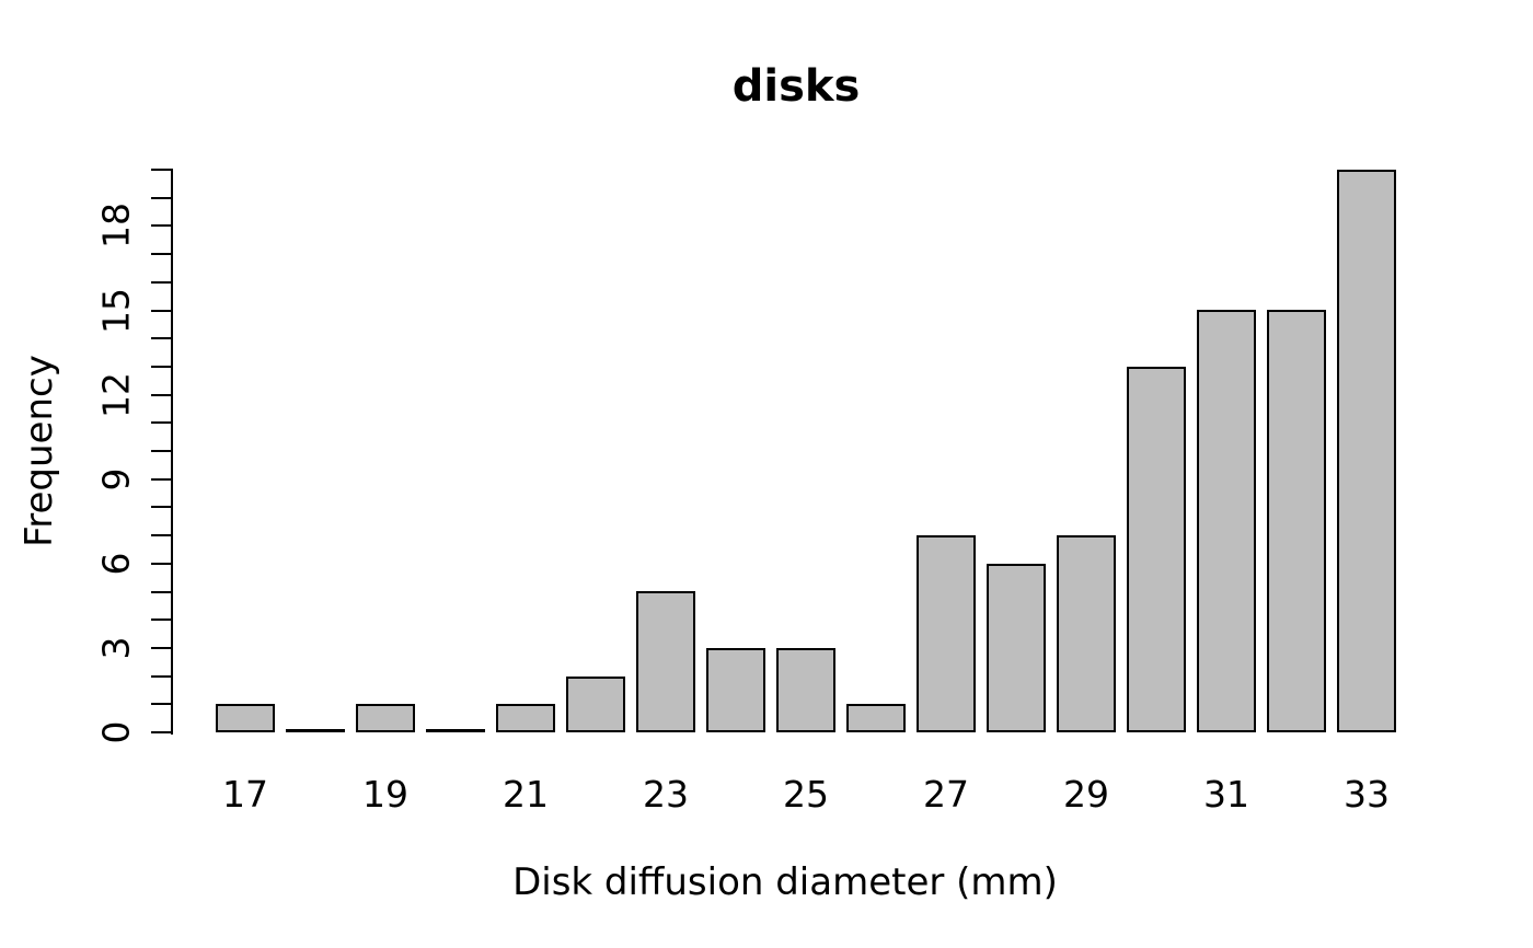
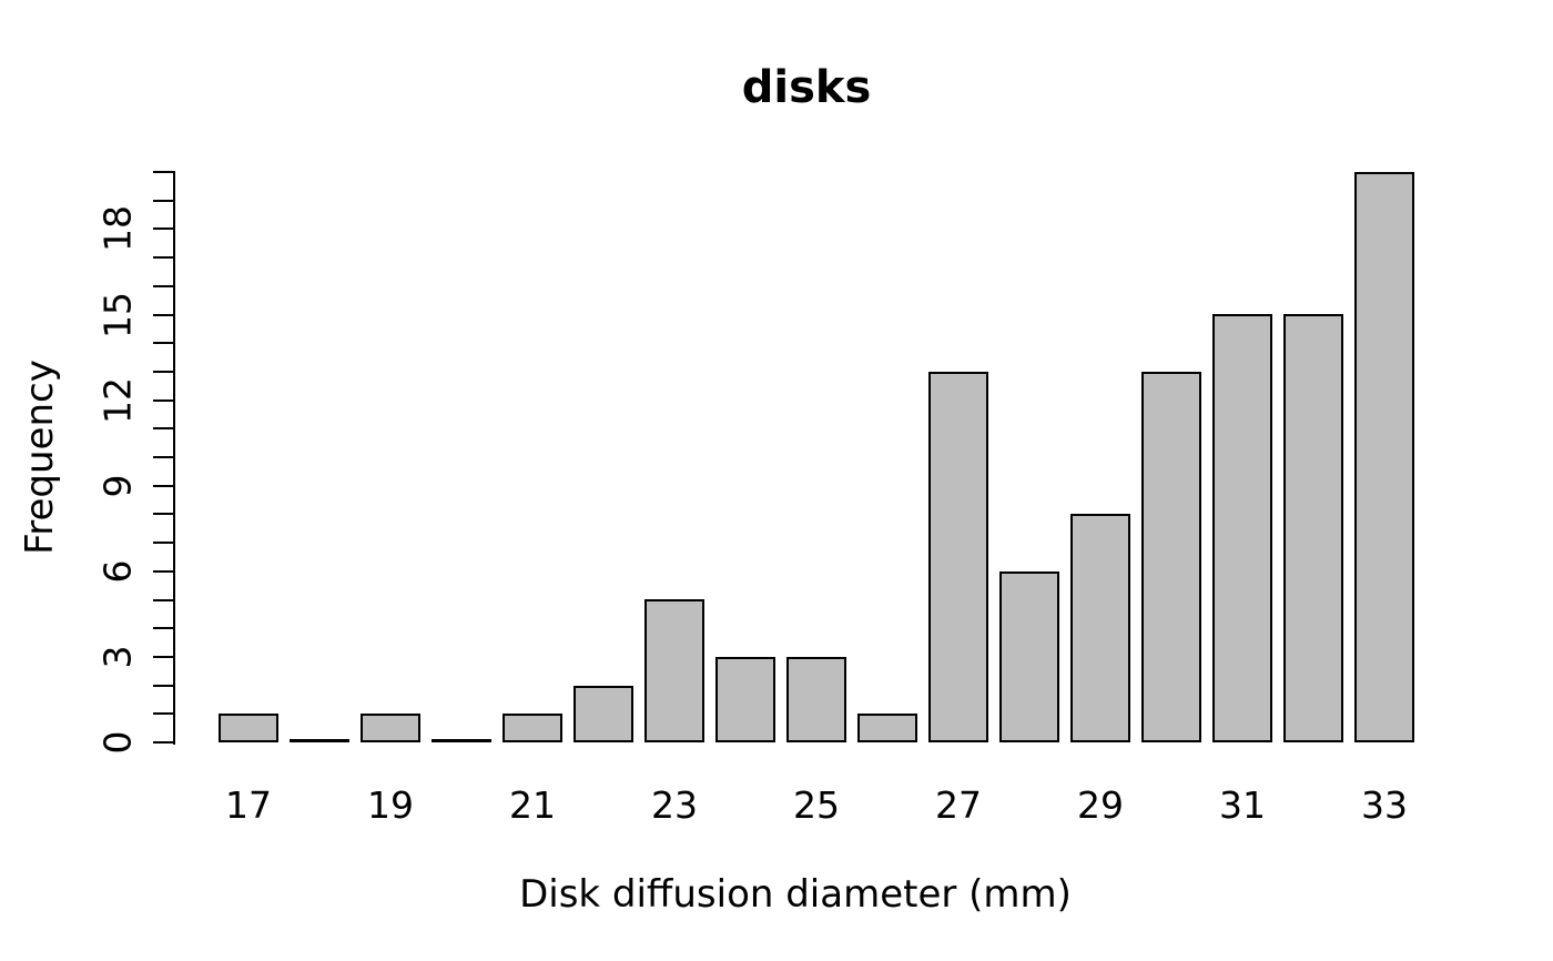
27: 7 -> 13
29: 7 -> 8
